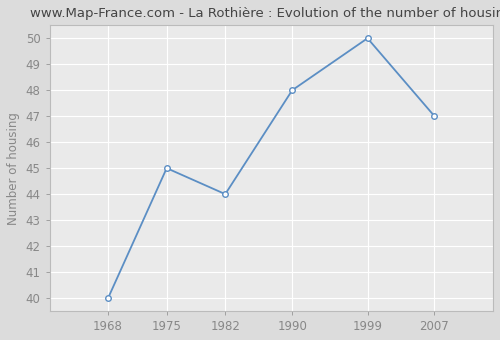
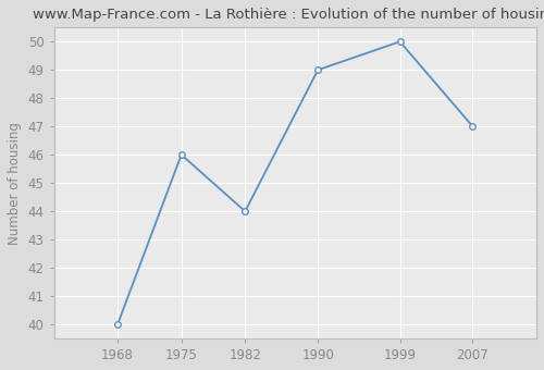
1975: 45 -> 46
1990: 48 -> 49
